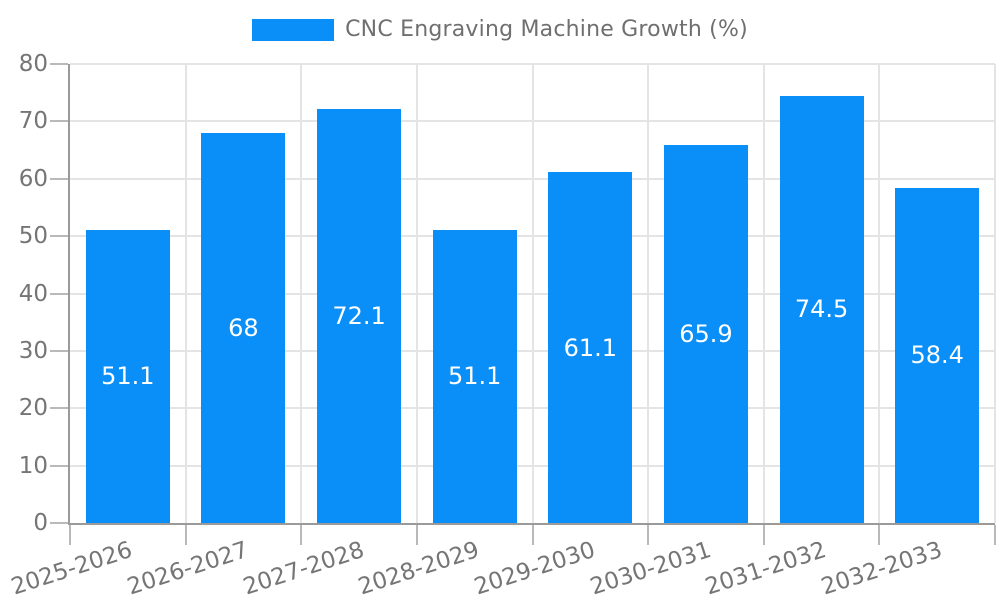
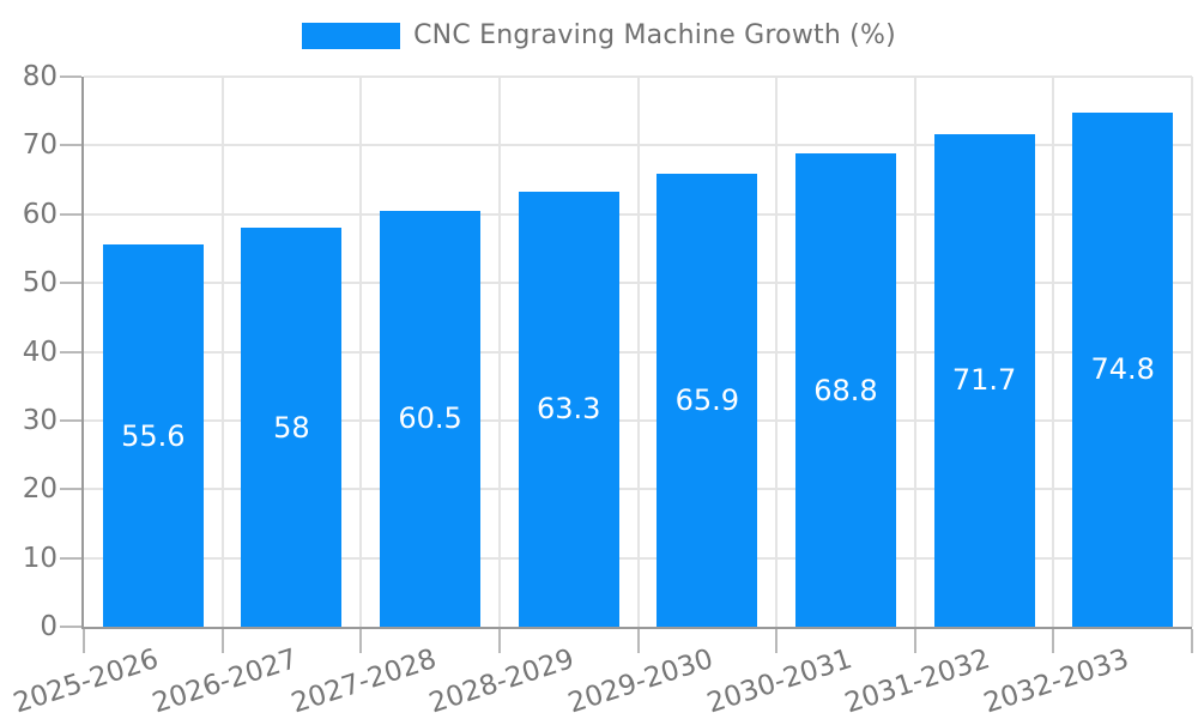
2025-2026: 51.1 -> 55.6
2026-2027: 68 -> 58
2027-2028: 72.1 -> 60.5
2028-2029: 51.1 -> 63.3
2029-2030: 61.1 -> 65.9
2030-2031: 65.9 -> 68.8
2031-2032: 74.5 -> 71.7
2032-2033: 58.4 -> 74.8
